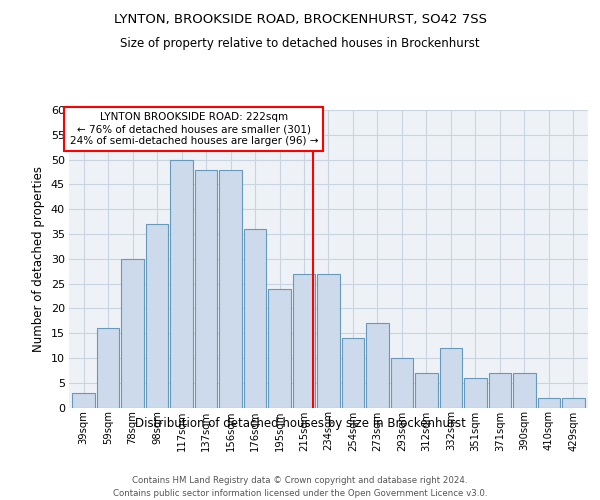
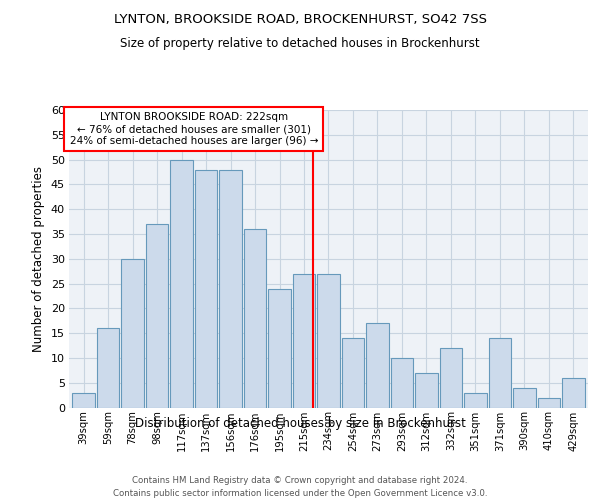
351sqm: 6 -> 3
371sqm: 7 -> 14
390sqm: 7 -> 4
429sqm: 2 -> 6
